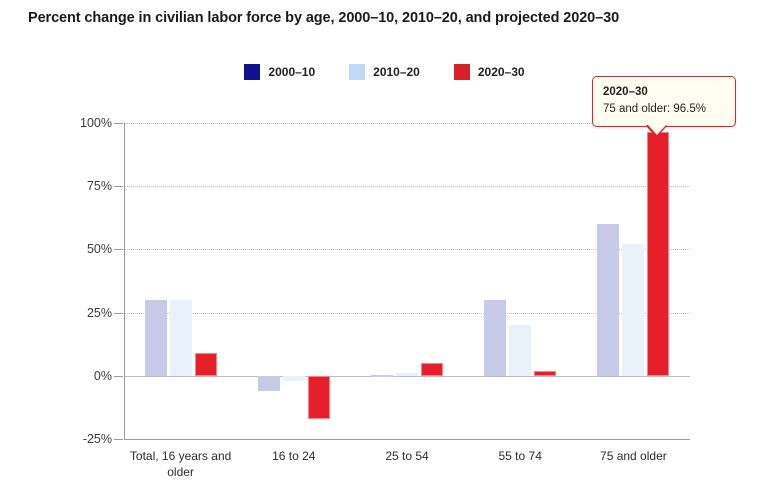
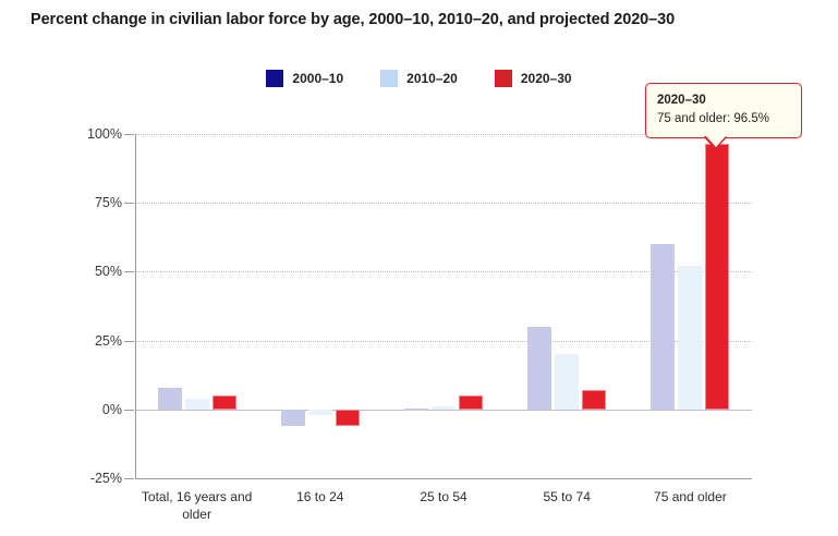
2000–10/Total, 16 years and older: 30% -> 8%
2010–20/Total, 16 years and older: 30% -> 4%
2020–30/Total, 16 years and older: 9% -> 5%
2020–30/16 to 24: -17% -> -6%
2020–30/55 to 74: 2% -> 7%
